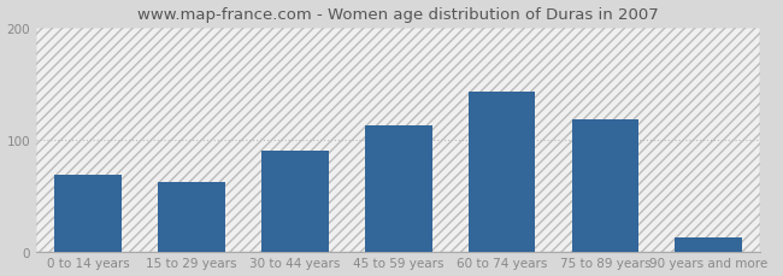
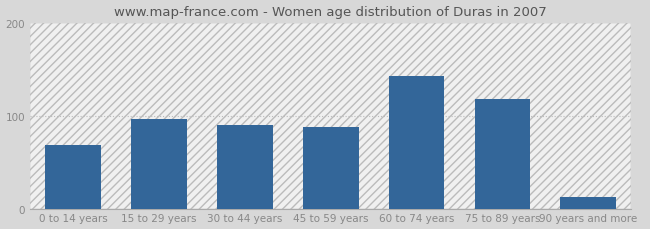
15 to 29 years: 62 -> 96
45 to 59 years: 113 -> 88
